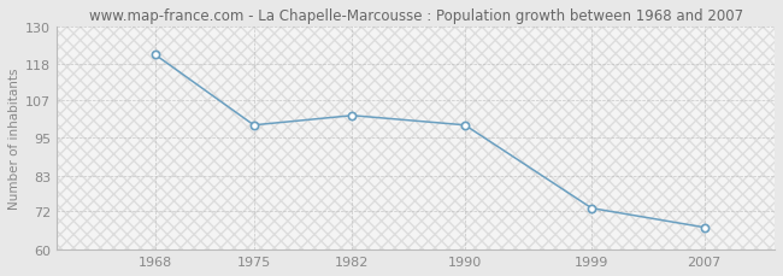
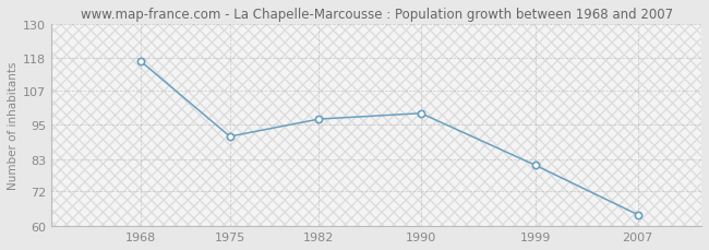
1968: 121 -> 117
1975: 99 -> 91
1982: 102 -> 97
1999: 73 -> 81
2007: 67 -> 64
